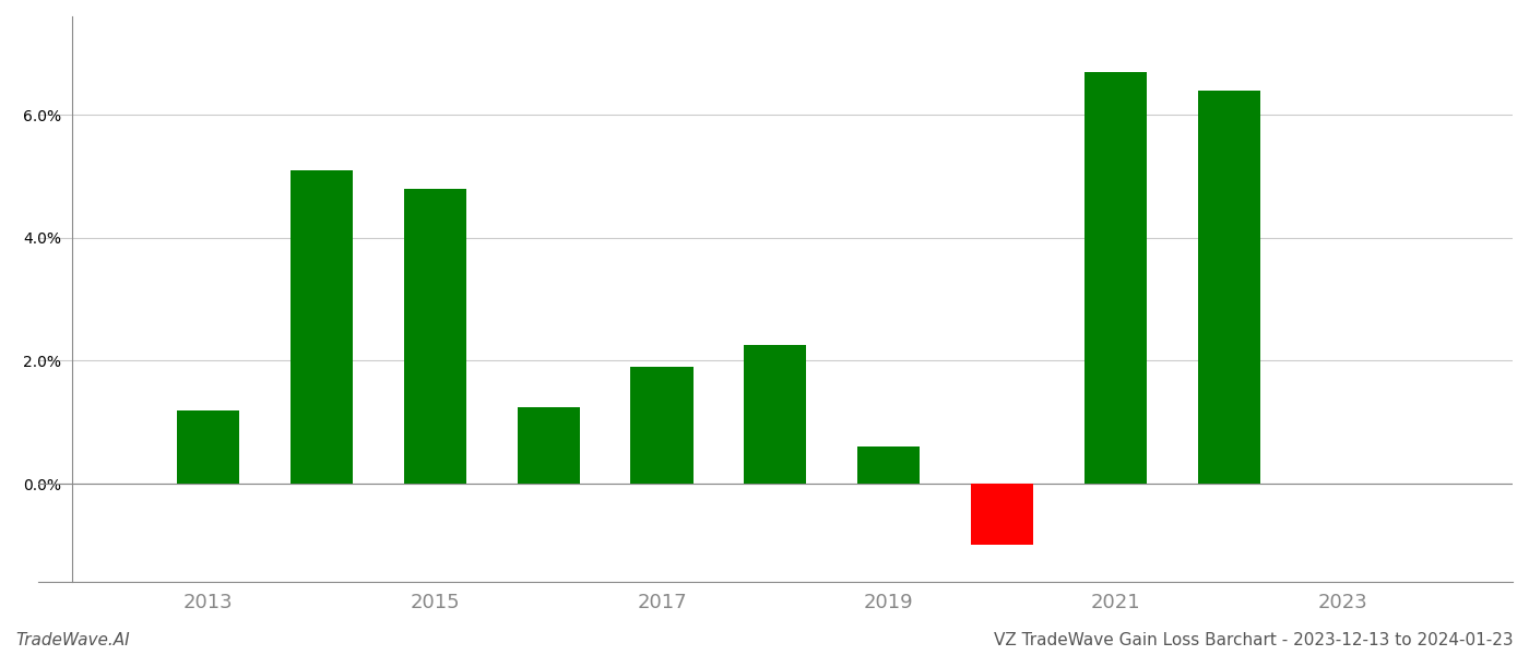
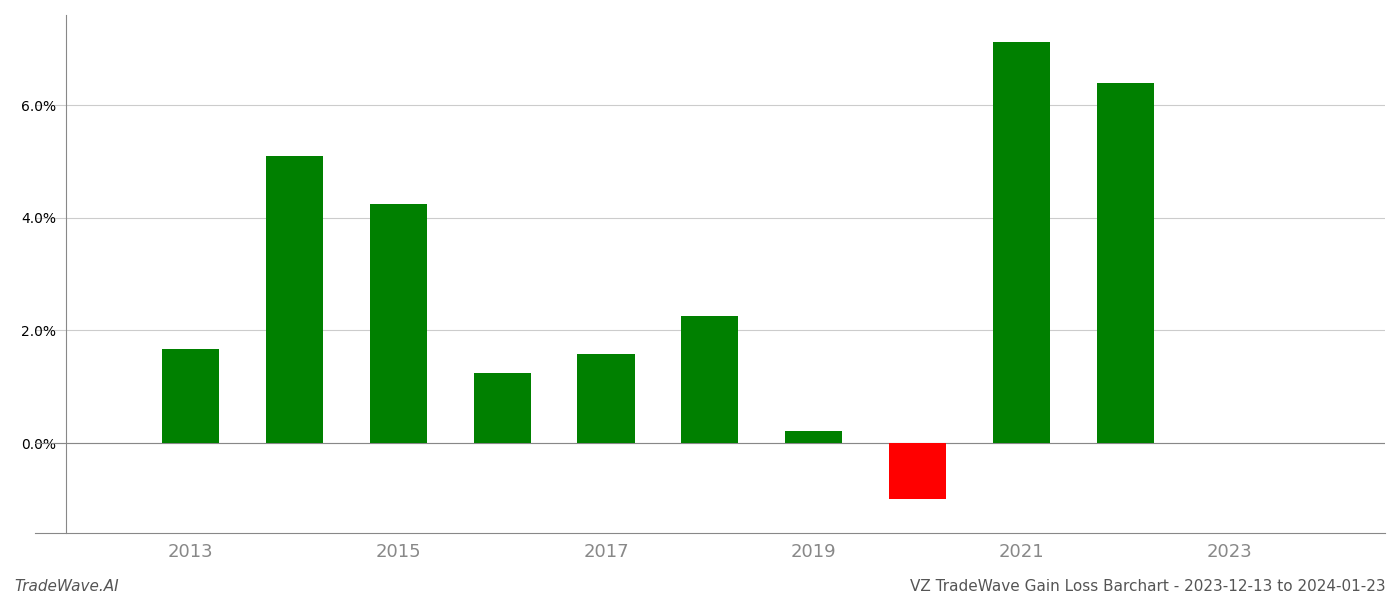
2013: 1.20% -> 1.68%
2015: 4.80% -> 4.24%
2017: 1.90% -> 1.58%
2019: 0.60% -> 0.22%
2021: 6.70% -> 7.12%
